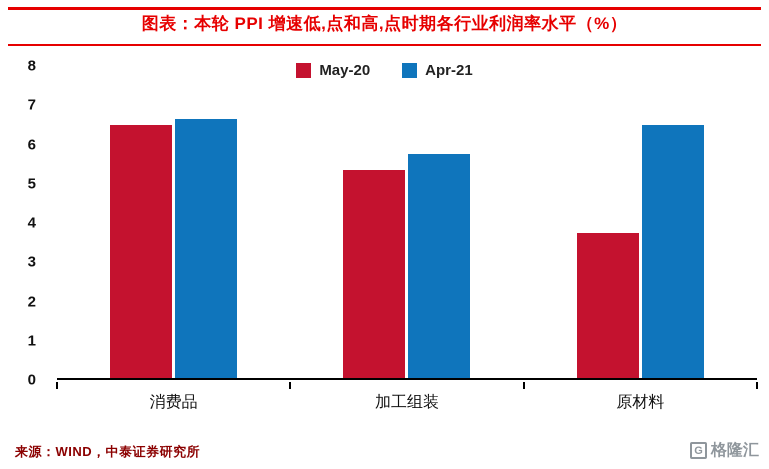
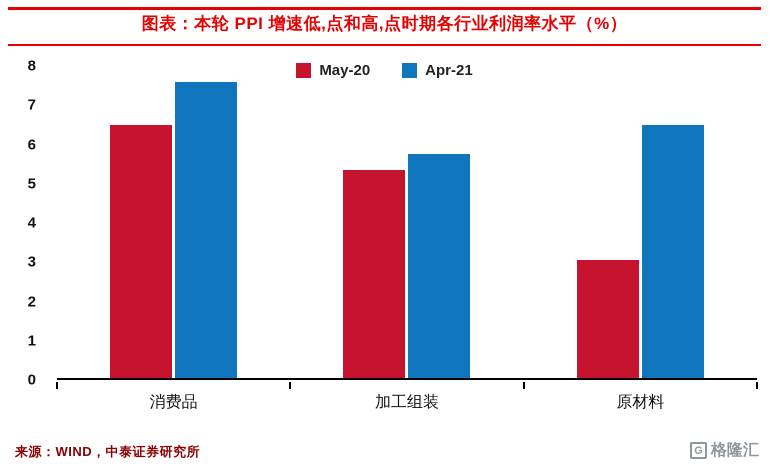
Apr-21/消费品: 6.6 -> 7.5
May-20/原材料: 3.7 -> 3.0
